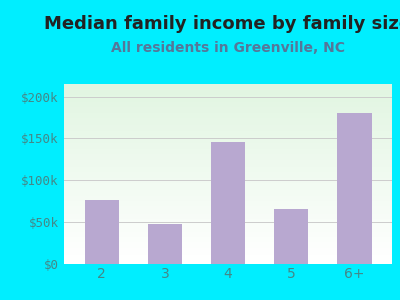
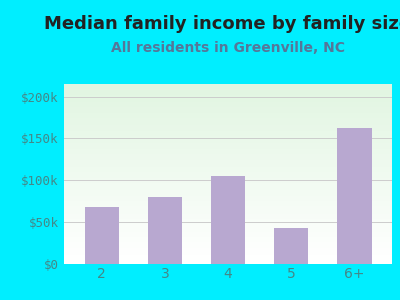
2: $76k -> $68k
3: $48k -> $80k
4: $146k -> $105k
5: $66k -> $43k
6+: $180k -> $163k
